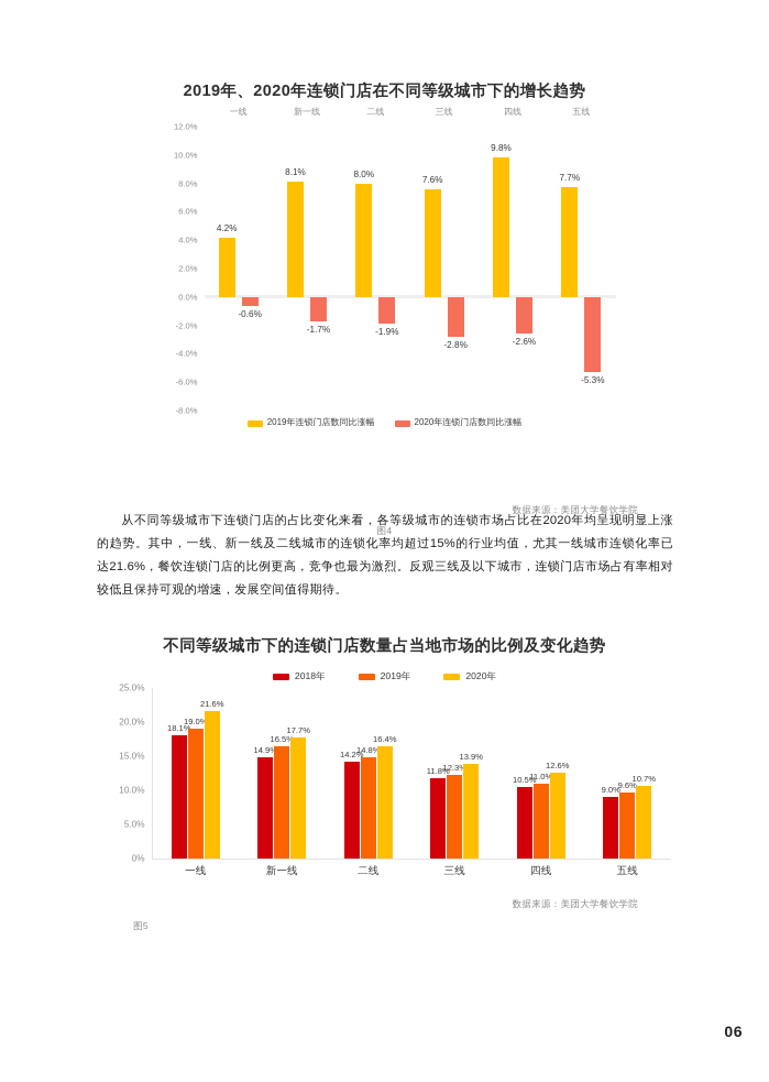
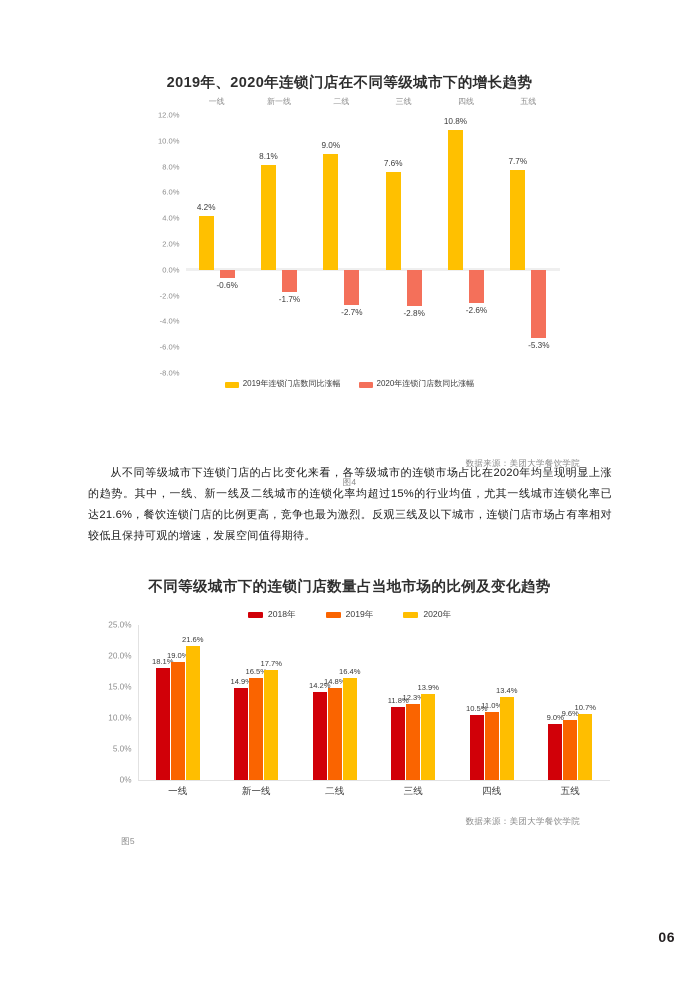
2019年、2020年连锁门店在不同等级城市下的增长趋势/2019年连锁门店数同比涨幅/二线: 8.0% -> 9.0%
2019年、2020年连锁门店在不同等级城市下的增长趋势/2020年连锁门店数同比涨幅/二线: -1.9% -> -2.7%
2019年、2020年连锁门店在不同等级城市下的增长趋势/2019年连锁门店数同比涨幅/四线: 9.8% -> 10.8%
不同等级城市下的连锁门店数量占当地市场的比例及变化趋势/2020年/四线: 12.6% -> 13.4%
